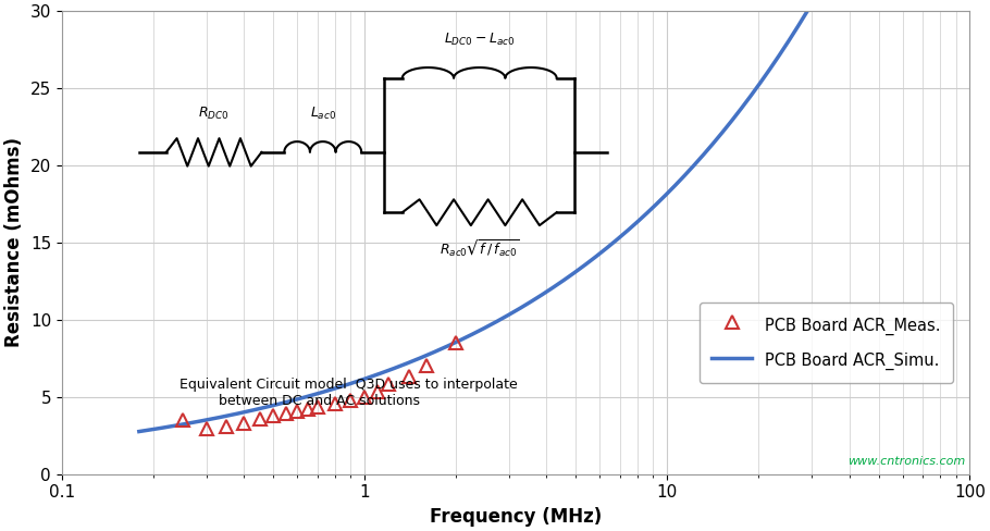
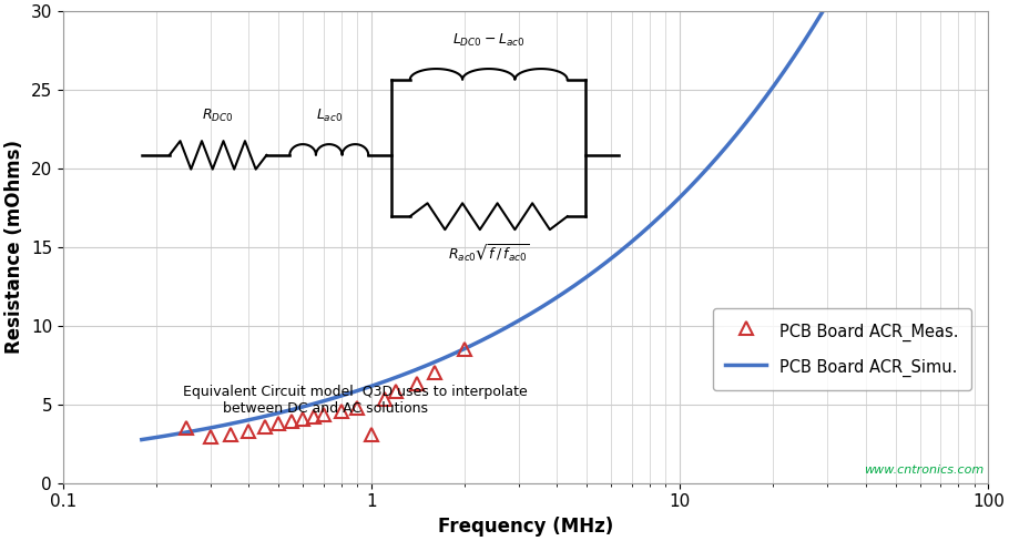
PCB Board ACR_Meas./1: 5.0 -> 3.1
